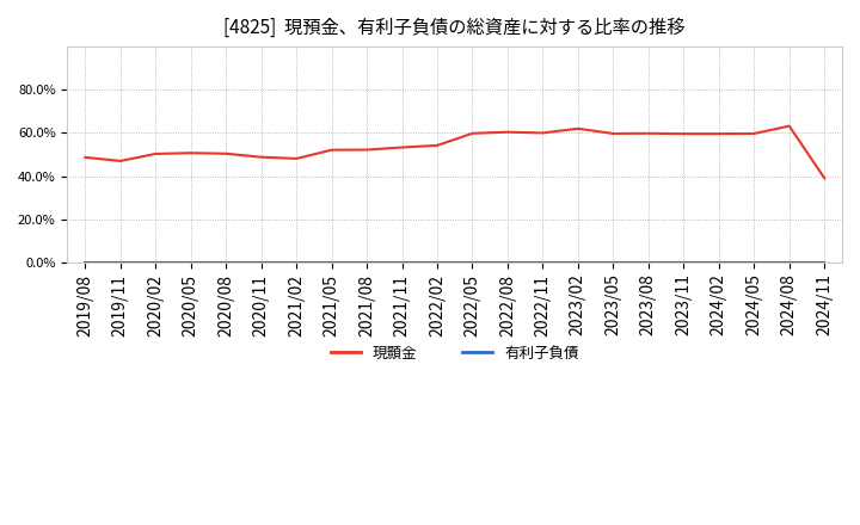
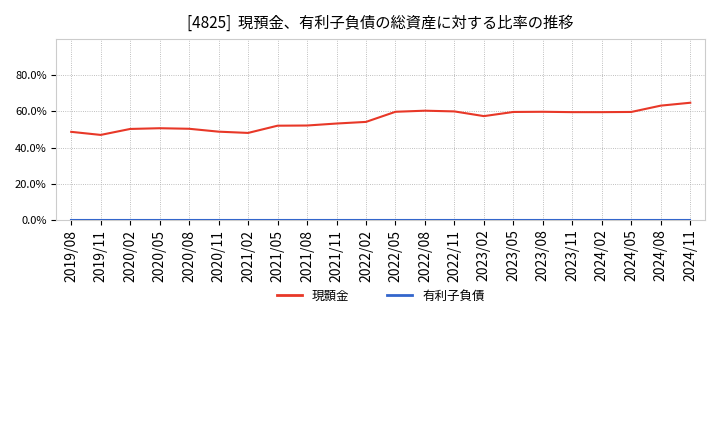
現顥金/2023/02: 62% -> 57%
現顥金/2024/11: 39% -> 65%
